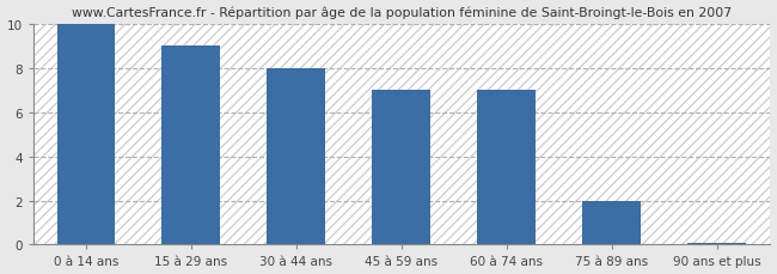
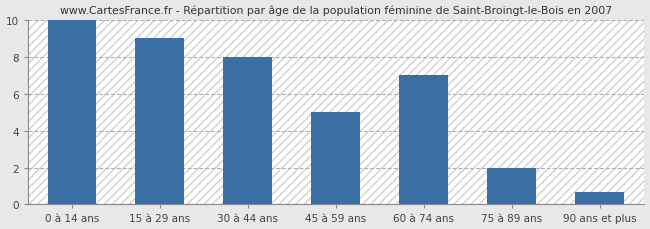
45 à 59 ans: 7.0 -> 5.0
90 ans et plus: 0.1 -> 0.7
